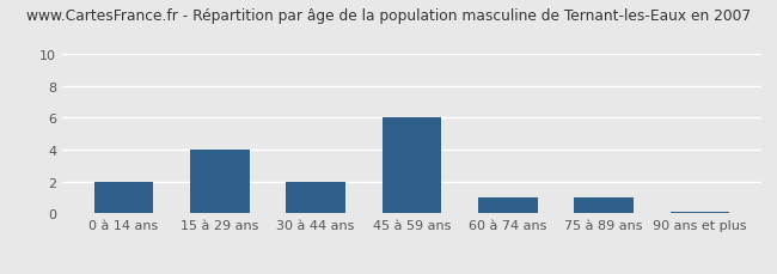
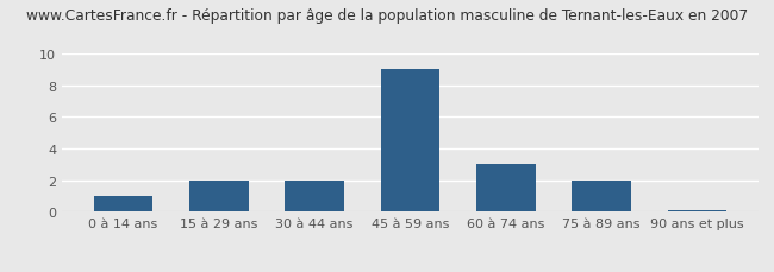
0 à 14 ans: 2.0 -> 1.0
15 à 29 ans: 4.0 -> 2.0
45 à 59 ans: 6.0 -> 9.0
60 à 74 ans: 1.0 -> 3.0
75 à 89 ans: 1.0 -> 2.0
